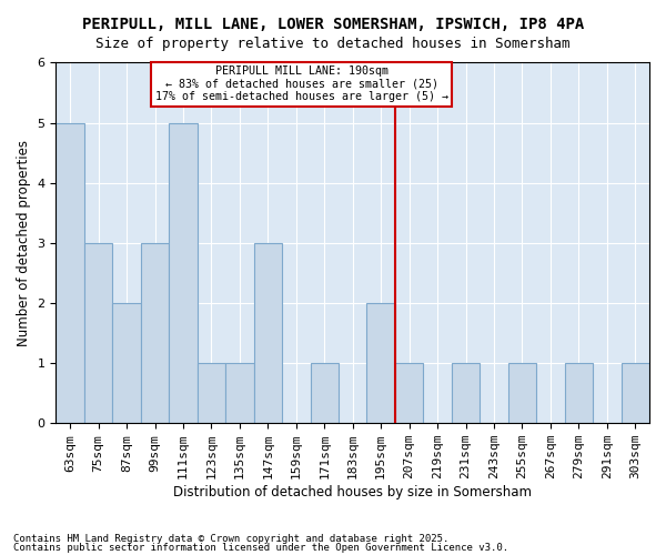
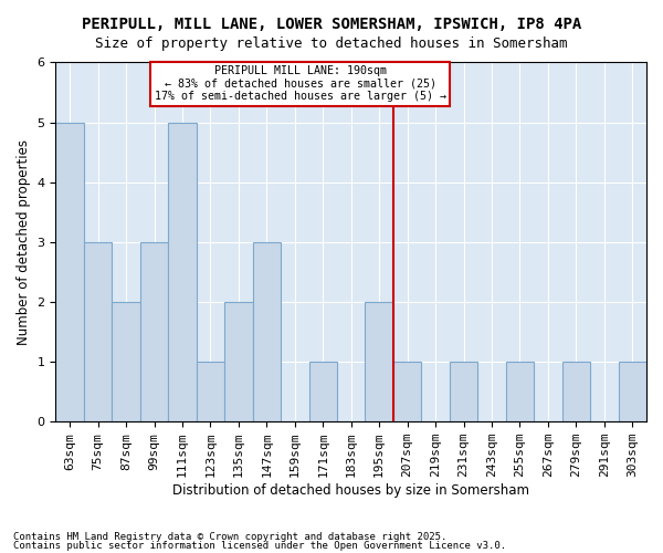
135sqm: 1 -> 2
